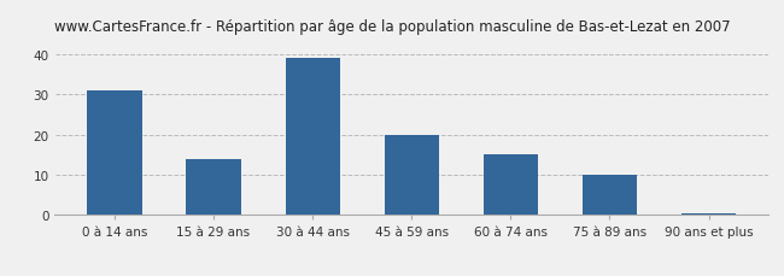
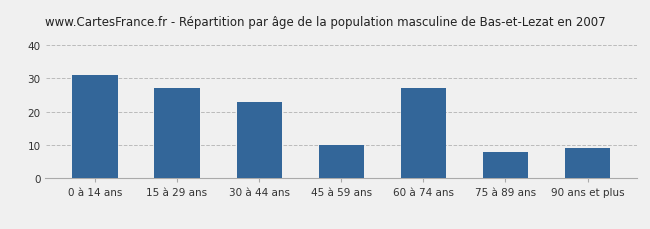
15 à 29 ans: 14.0 -> 27.0
30 à 44 ans: 39.0 -> 23.0
45 à 59 ans: 20.0 -> 10.0
60 à 74 ans: 15.0 -> 27.0
75 à 89 ans: 10.0 -> 8.0
90 ans et plus: 0.5 -> 9.0
